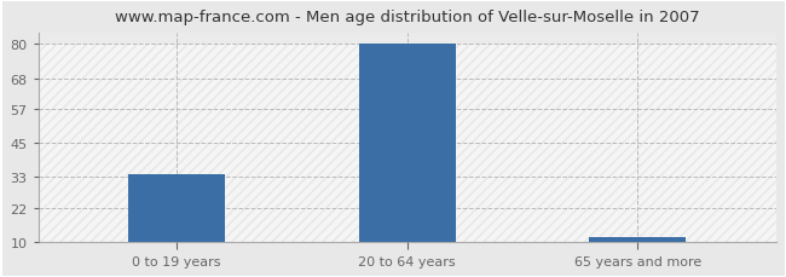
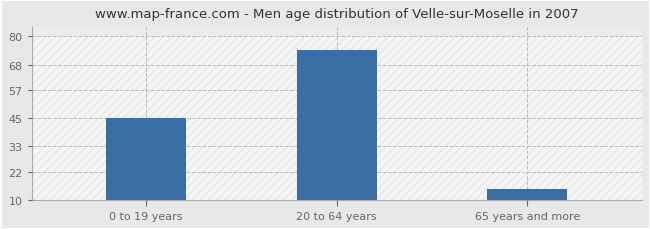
0 to 19 years: 34 -> 45
20 to 64 years: 80 -> 74
65 years and more: 12 -> 15
